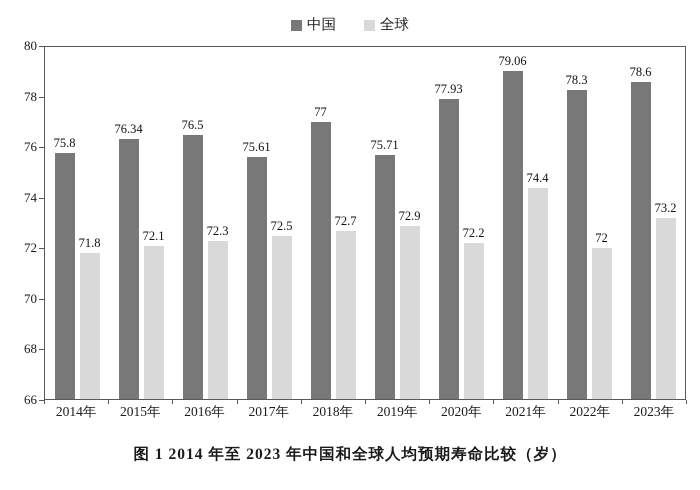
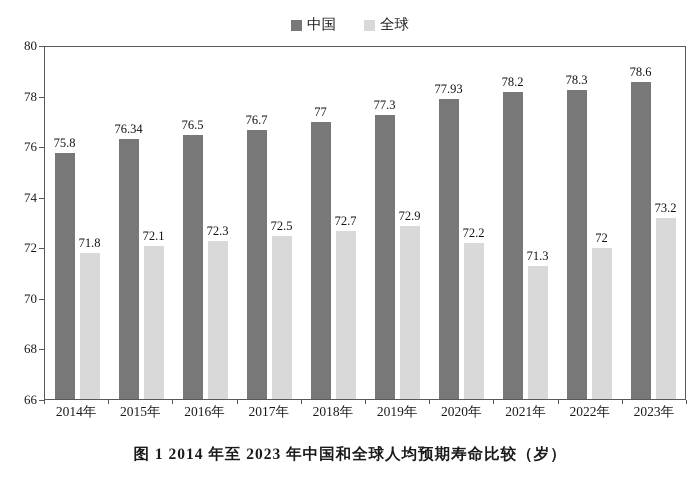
中国/2017年: 75.61 -> 76.7
中国/2019年: 75.71 -> 77.3
中国/2021年: 79.06 -> 78.2
全球/2021年: 74.4 -> 71.3
